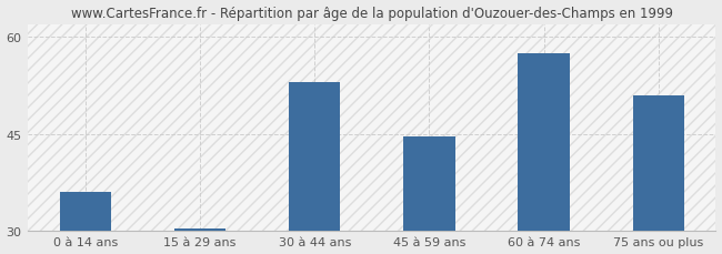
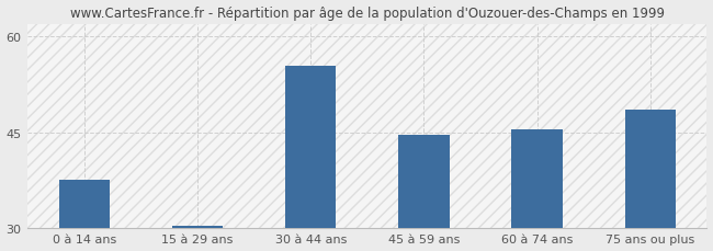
0 à 14 ans: 36.0 -> 37.6
30 à 44 ans: 53.0 -> 55.4
60 à 74 ans: 57.5 -> 45.4
75 ans ou plus: 51.0 -> 48.6
